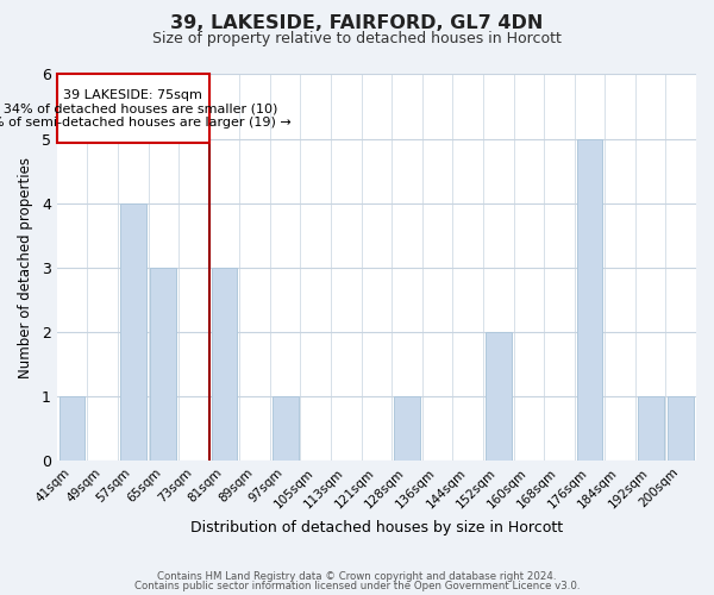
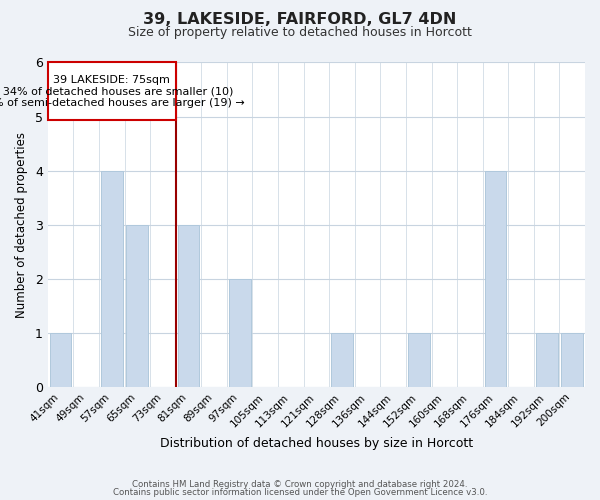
97sqm: 1 -> 2
152sqm: 2 -> 1
176sqm: 5 -> 4
